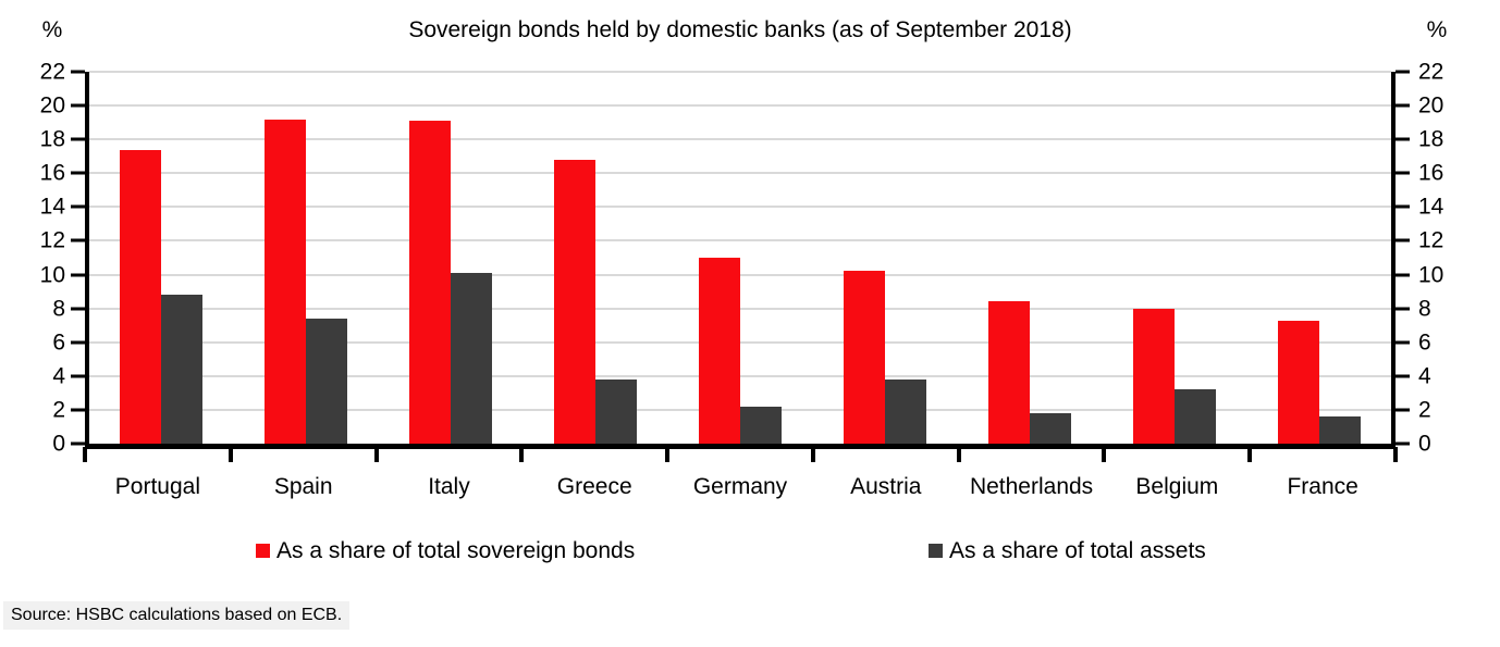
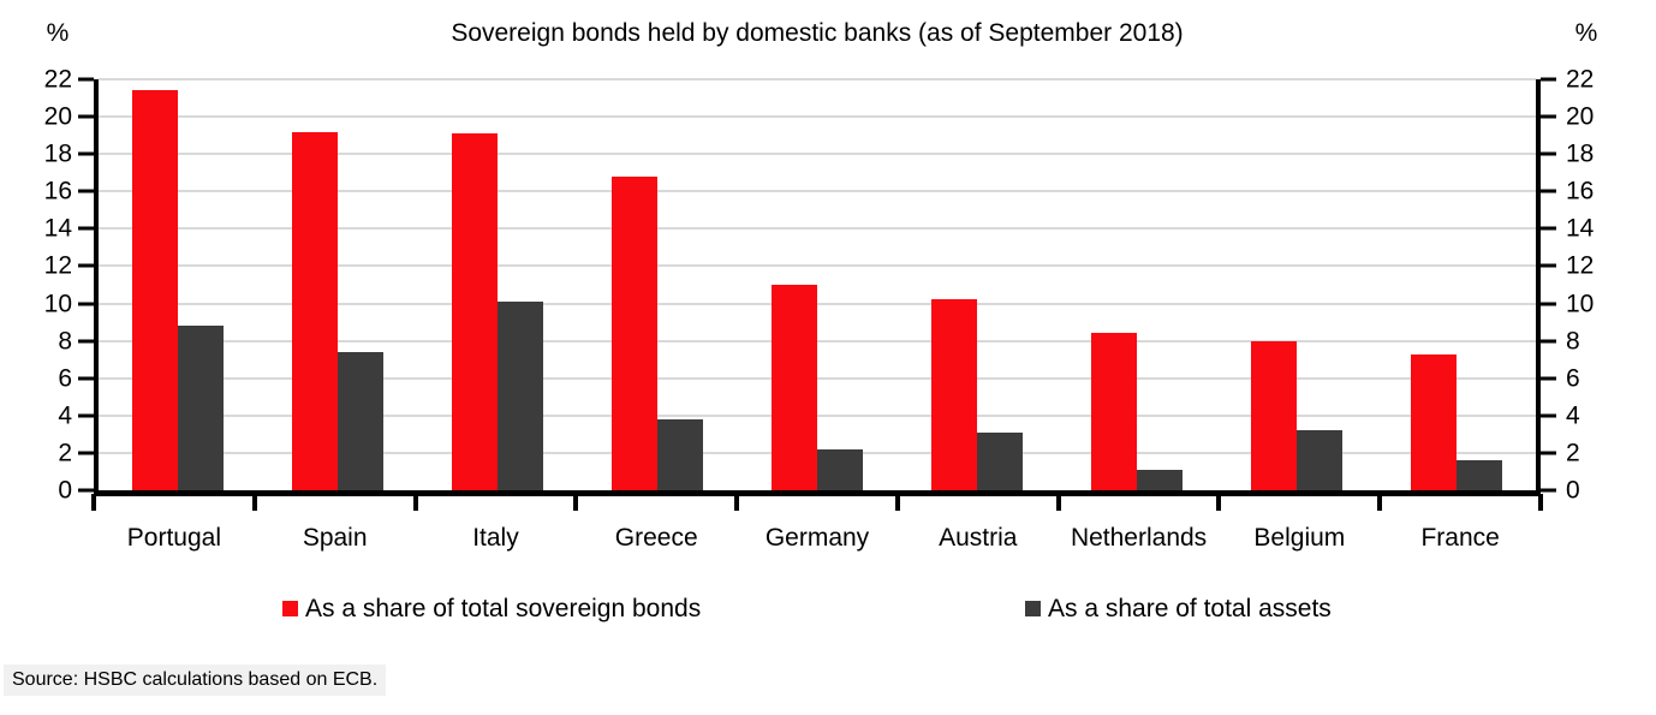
As a share of total sovereign bonds/Portugal: 17.4 -> 21.4
As a share of total assets/Austria: 3.8 -> 3.1
As a share of total assets/Netherlands: 1.8 -> 1.1
